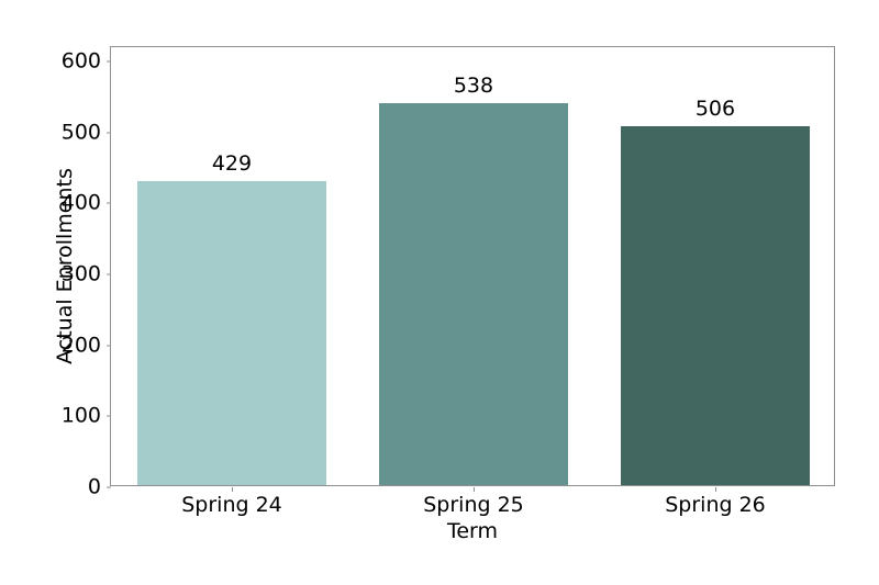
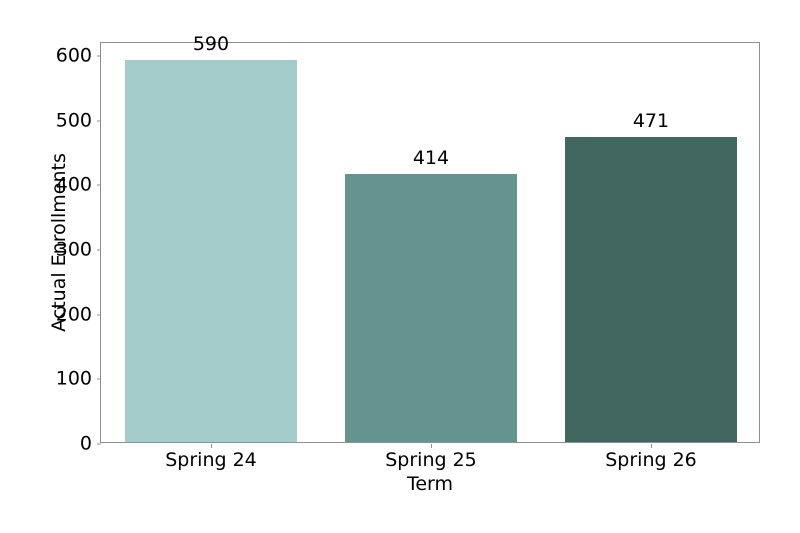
Spring 24: 429 -> 590
Spring 25: 538 -> 414
Spring 26: 506 -> 471
